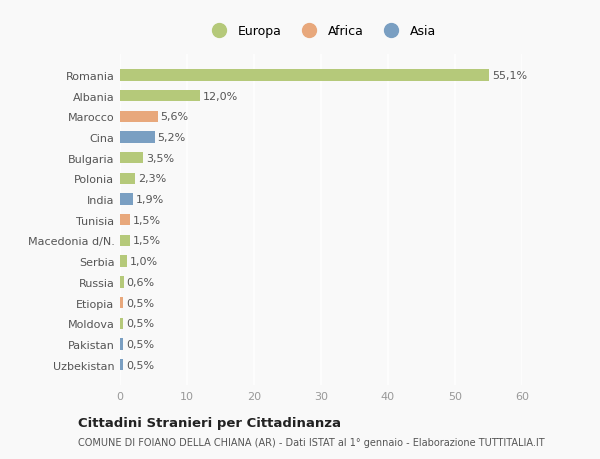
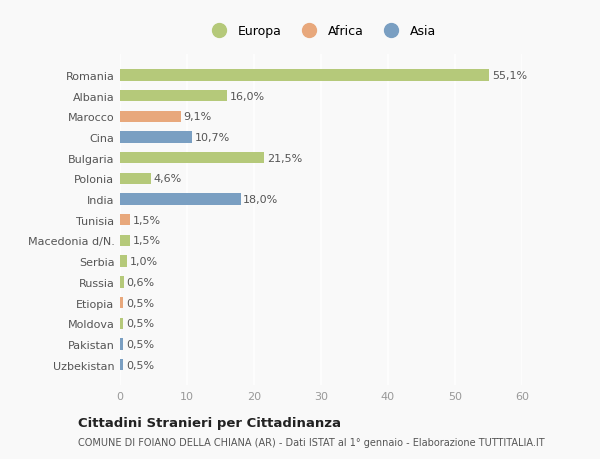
Albania: 12,0% -> 16,0%
Marocco: 5,6% -> 9,1%
Cina: 5,2% -> 10,7%
Bulgaria: 3,5% -> 21,5%
Polonia: 2,3% -> 4,6%
India: 1,9% -> 18,0%
